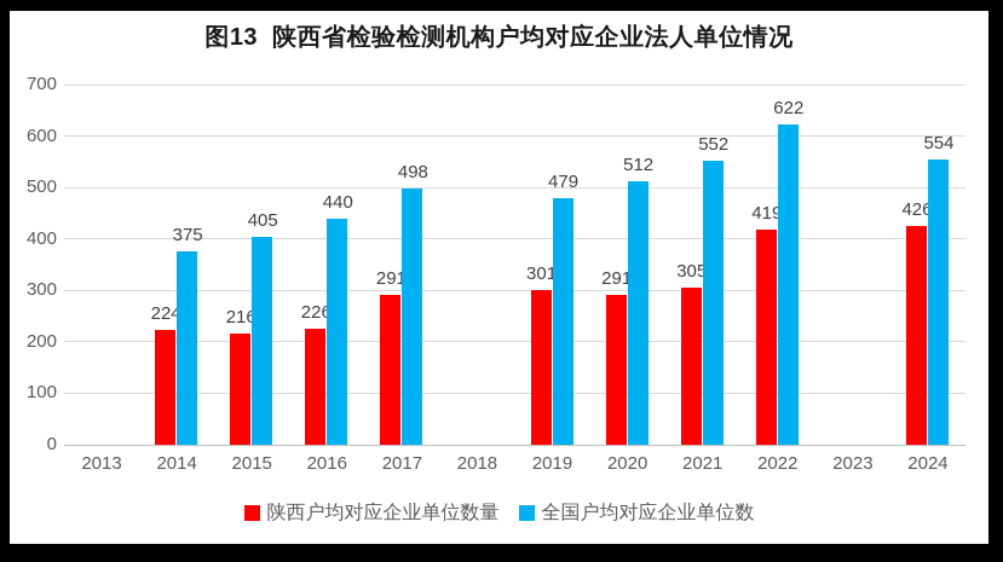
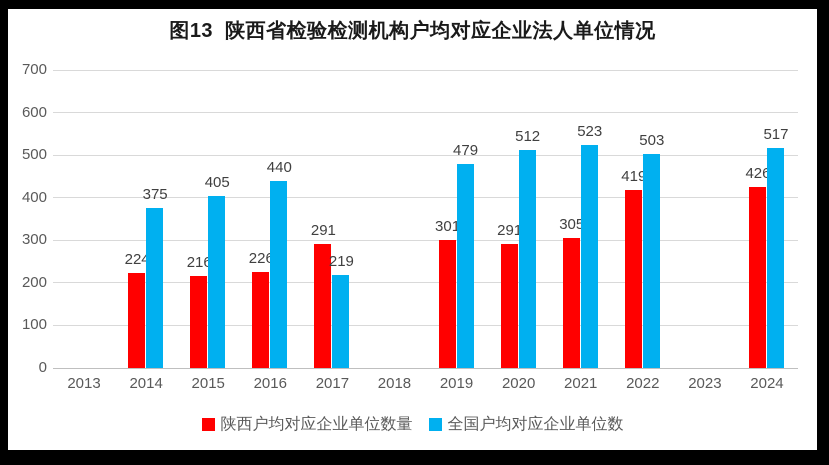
全国户均对应企业单位数/2017: 498 -> 219
全国户均对应企业单位数/2021: 552 -> 523
全国户均对应企业单位数/2022: 622 -> 503
全国户均对应企业单位数/2024: 554 -> 517
